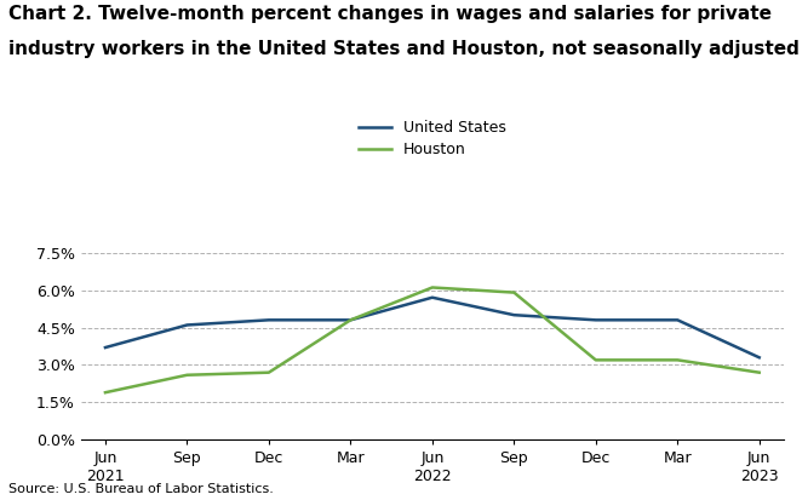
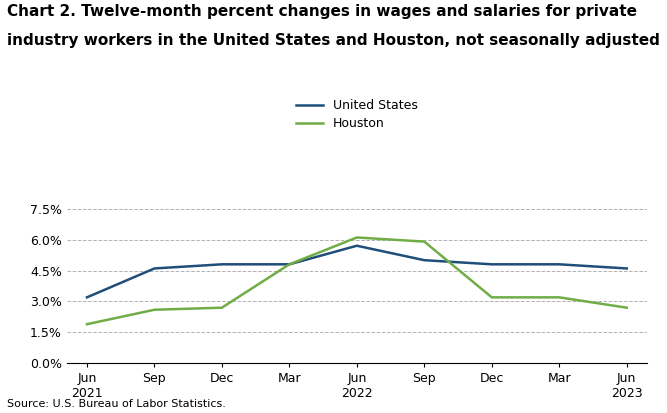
United States/Jun 2021: 3.7% -> 3.2%
United States/Jun 2023: 3.3% -> 4.6%
